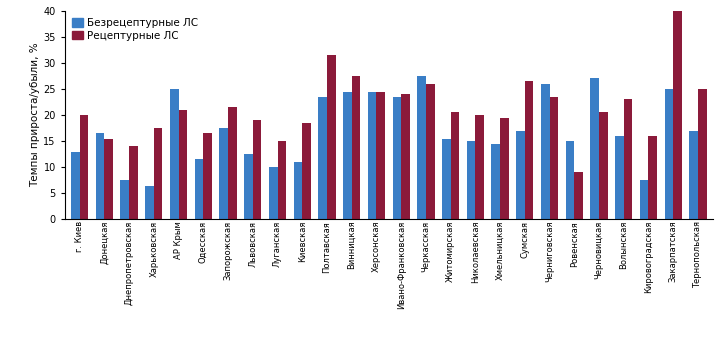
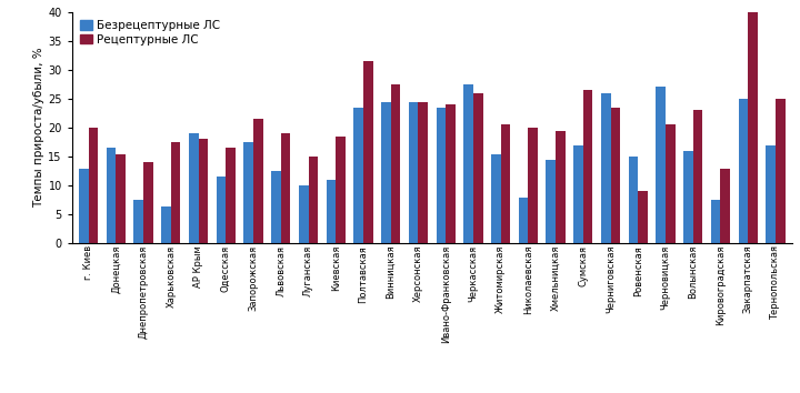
Безрецептурные ЛС/АР Крым: 25.0 -> 19.0
Рецептурные ЛС/АР Крым: 21.0 -> 18.0
Безрецептурные ЛС/Николаевская: 15.0 -> 8.0
Рецептурные ЛС/Кировоградская: 16.0 -> 13.0
